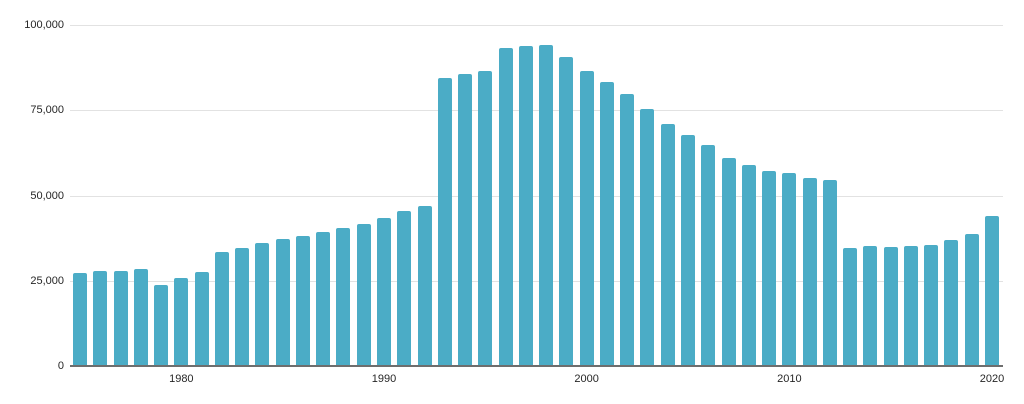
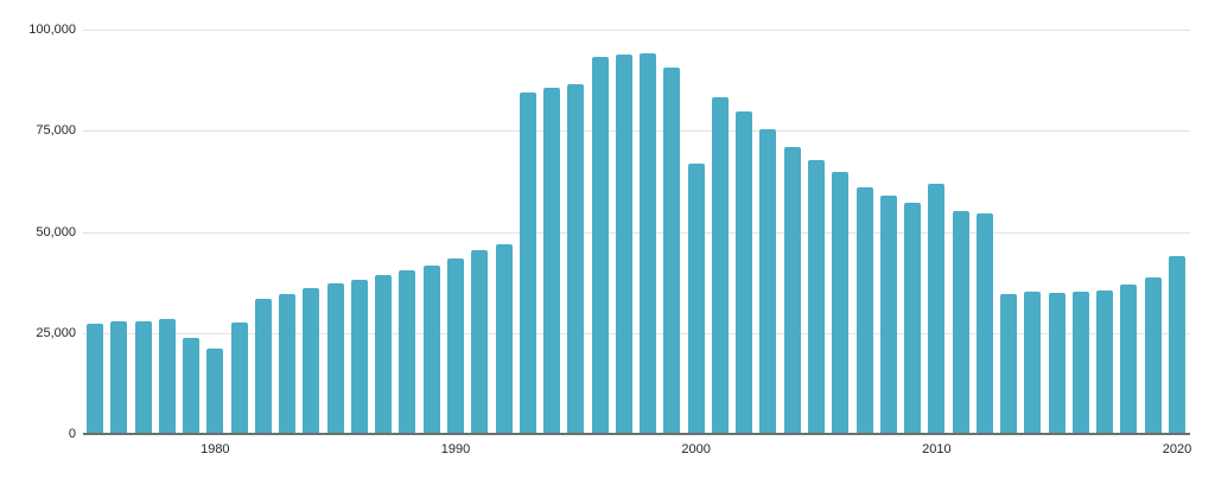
1980: 26000 -> 21000
2000: 86000 -> 67000
2010: 57000 -> 62000
